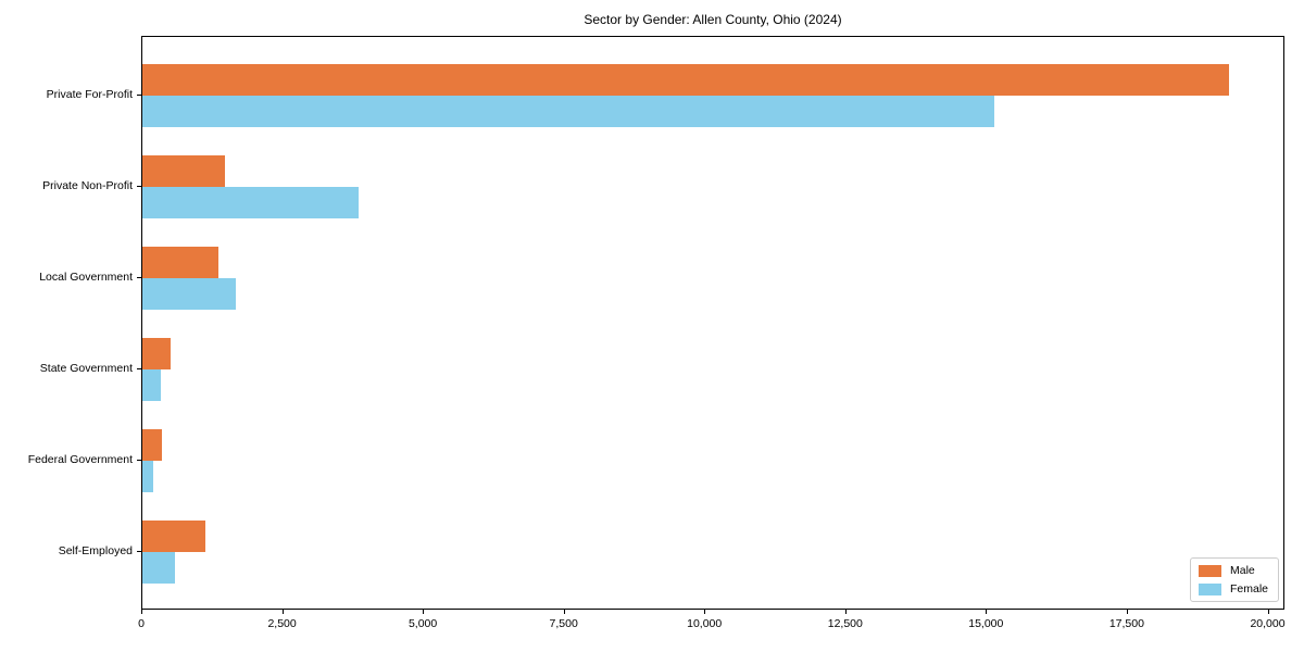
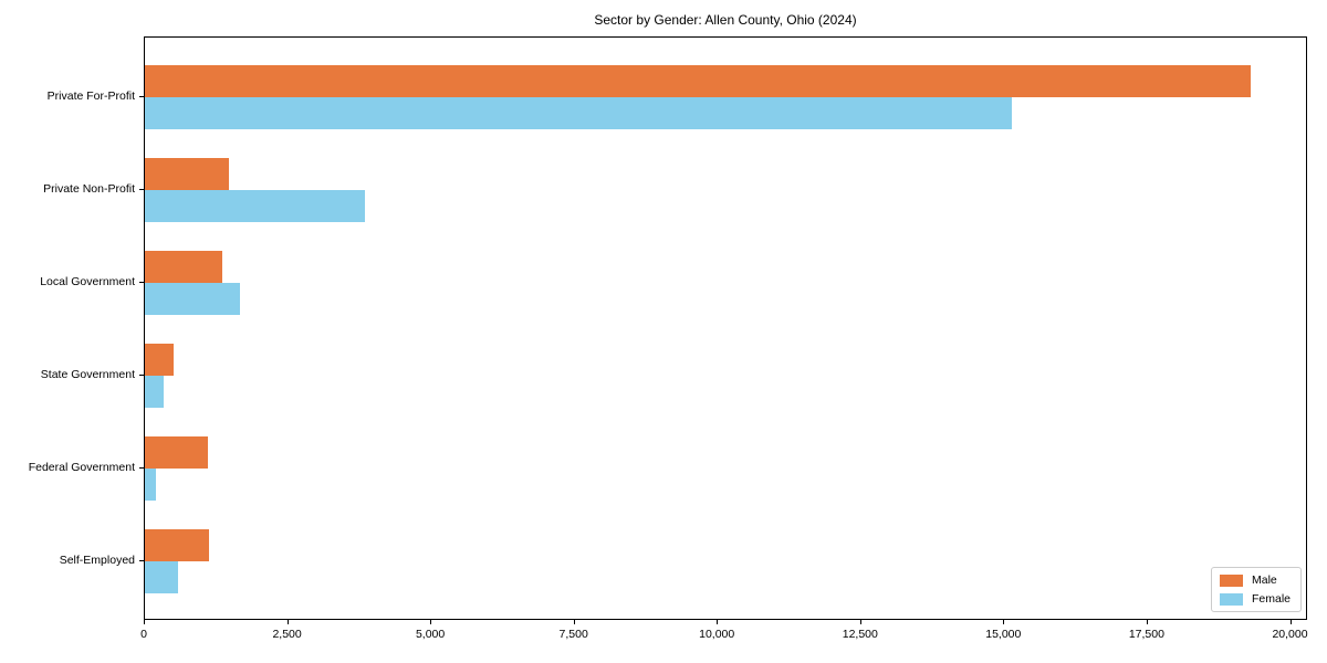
Male/Federal Government: 300 -> 1100
